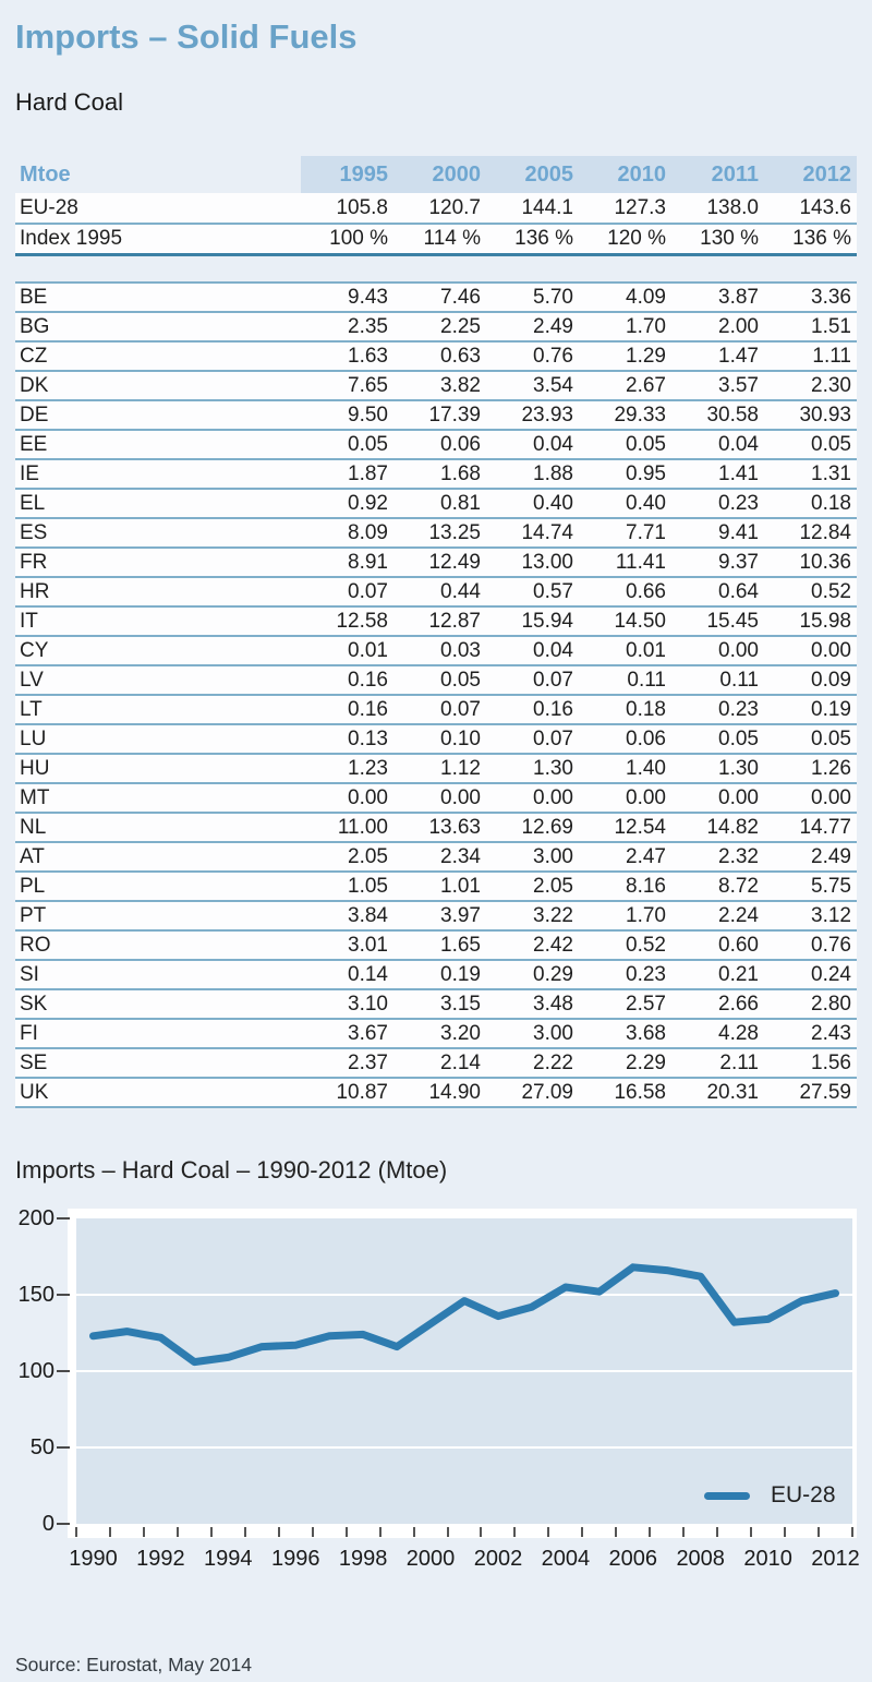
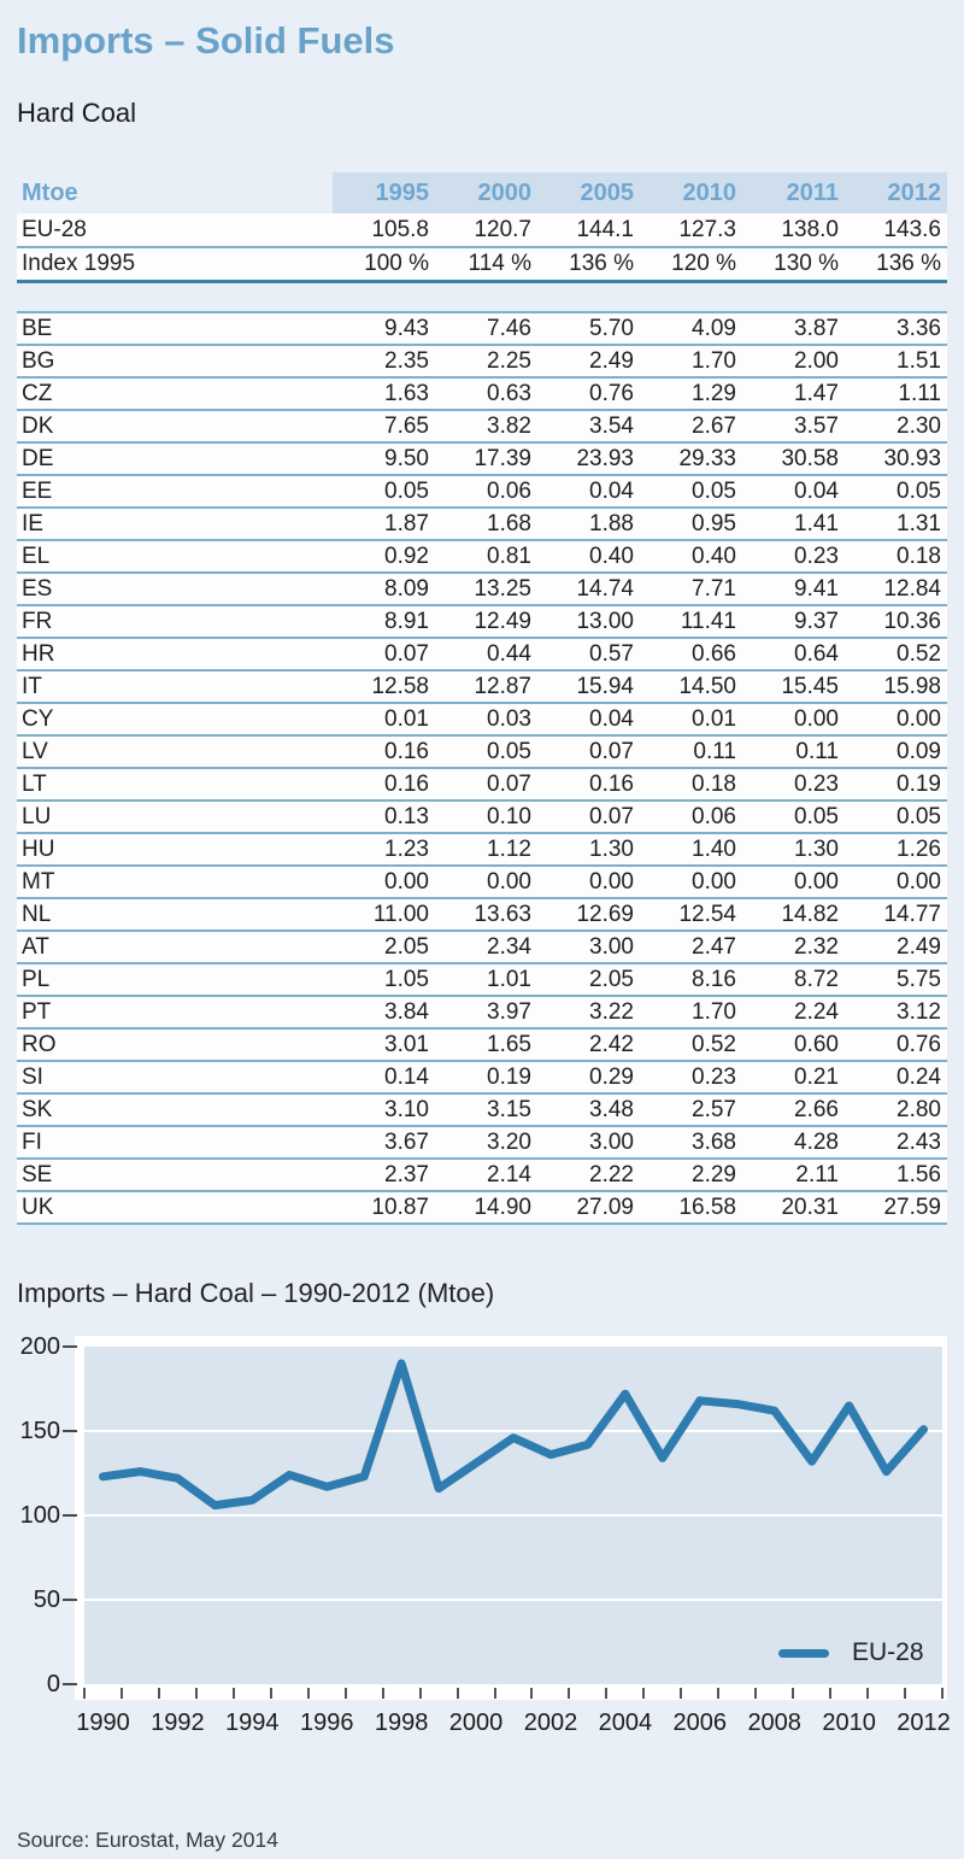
1995: 116 -> 124
1998: 124 -> 190
2004: 155 -> 172
2005: 152 -> 134
2010: 134 -> 165
2011: 146 -> 126
